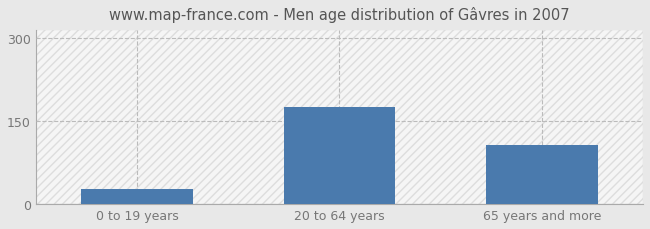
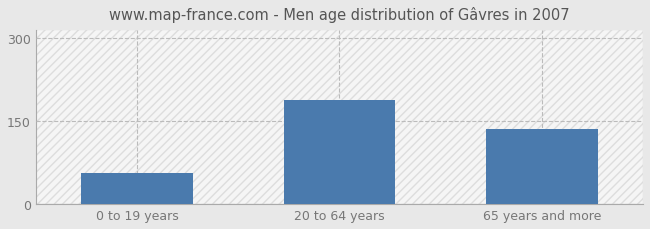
0 to 19 years: 28 -> 56
20 to 64 years: 175 -> 188
65 years and more: 107 -> 136
